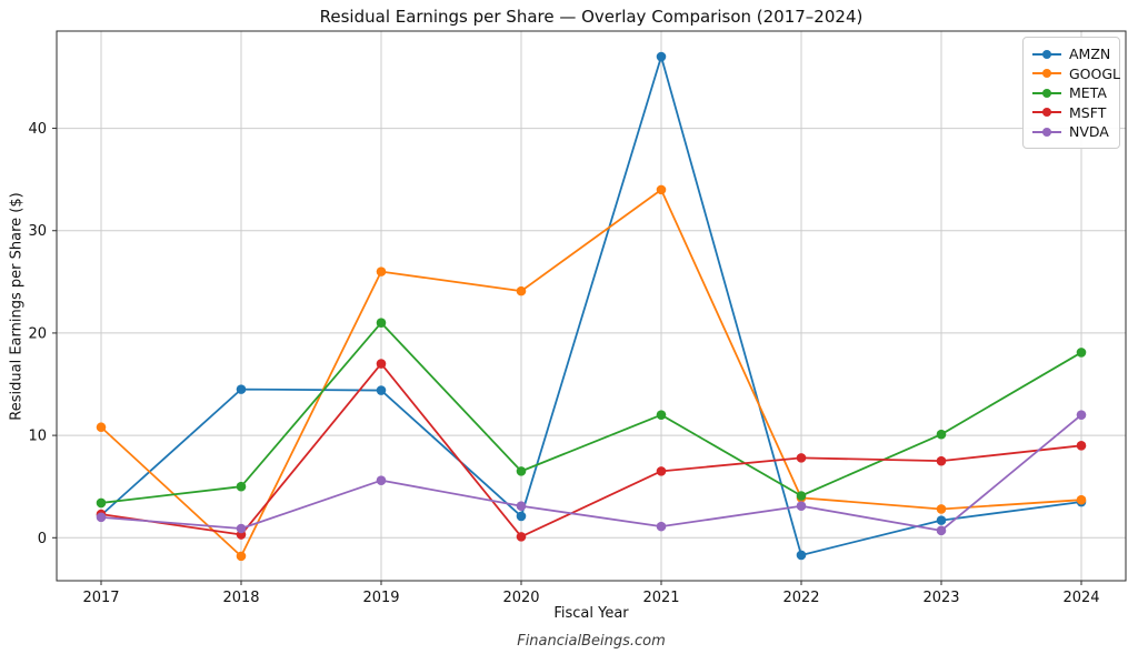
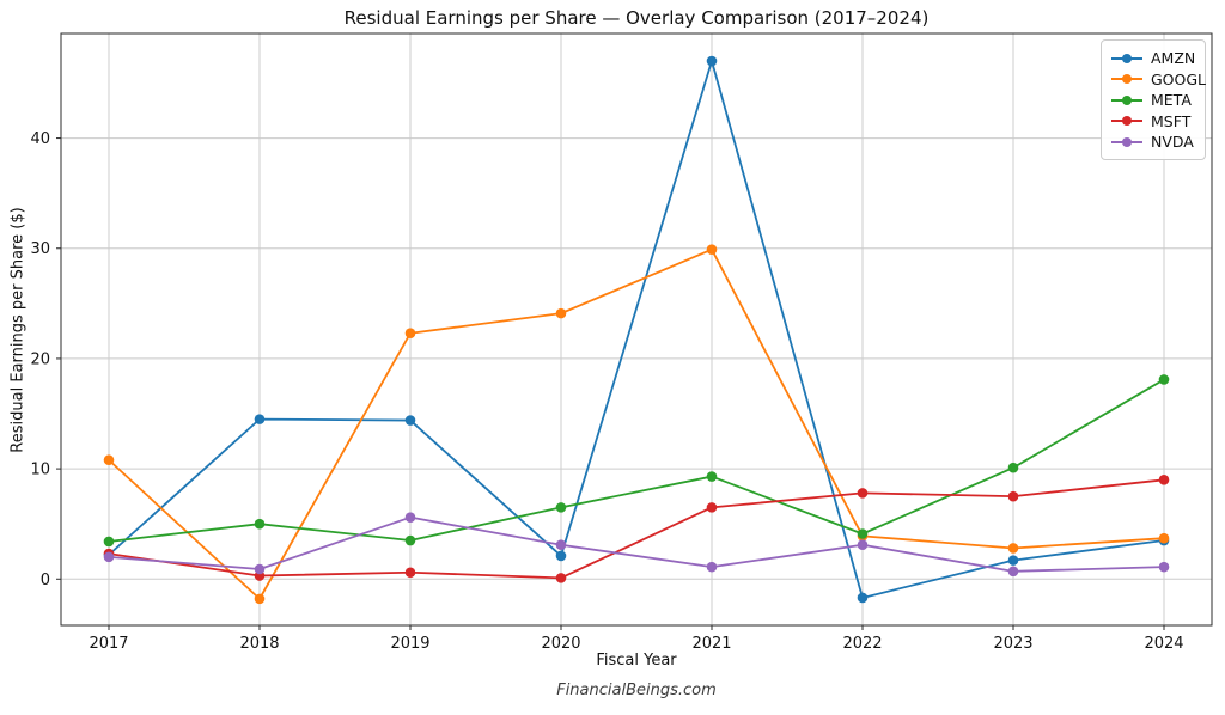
GOOGL/2019: 26 -> 22
META/2019: 21 -> 4
MSFT/2019: 17 -> 1
GOOGL/2021: 34 -> 30
META/2021: 12 -> 9
NVDA/2024: 12 -> 1
